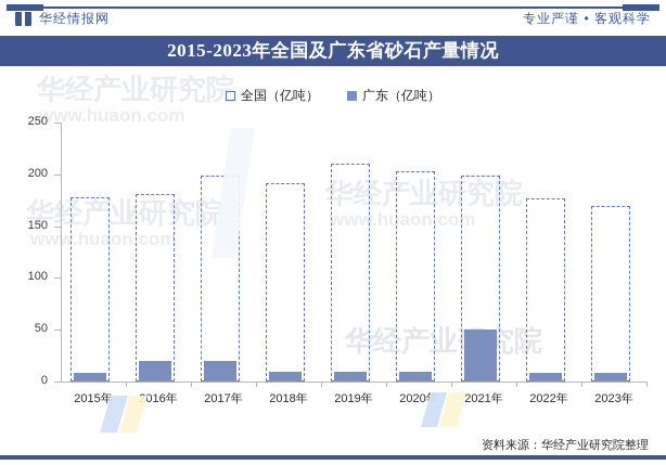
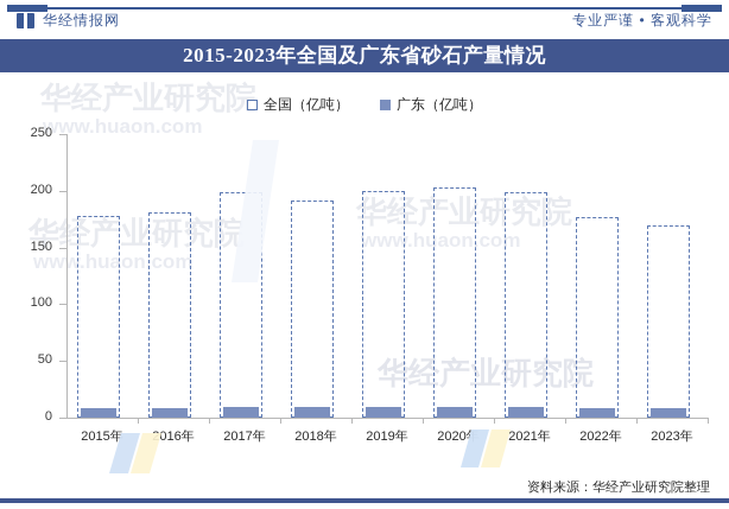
广东（亿吨）/2016年: 20 -> 10
广东（亿吨）/2017年: 20 -> 10
全国（亿吨）/2019年: 210 -> 200
广东（亿吨）/2021年: 50 -> 10
